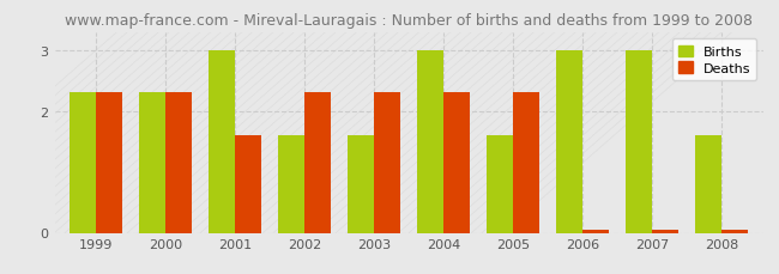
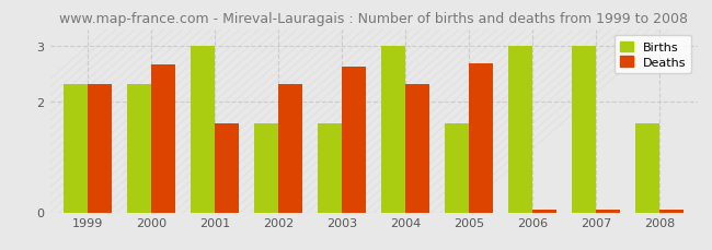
Deaths/2000: 2.30 -> 2.66
Deaths/2003: 2.30 -> 2.62
Deaths/2005: 2.30 -> 2.68
